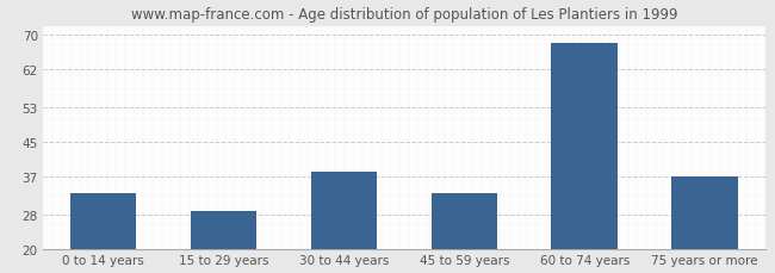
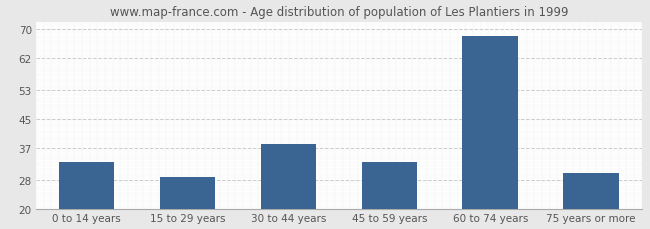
75 years or more: 37 -> 30
